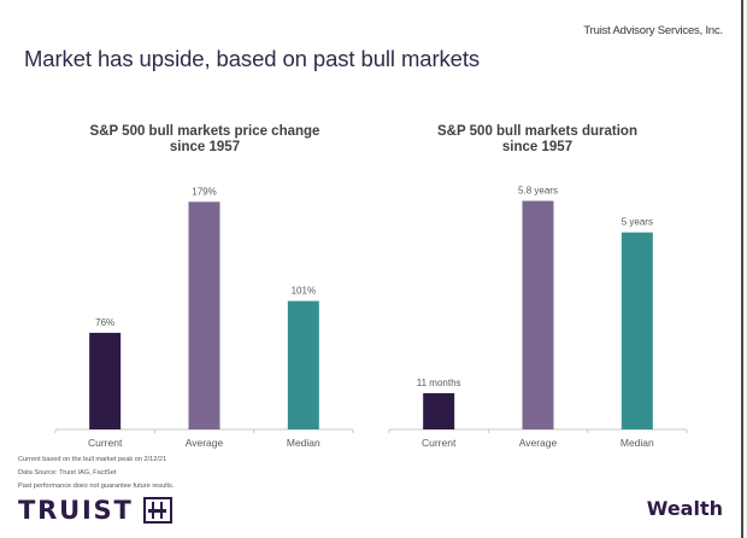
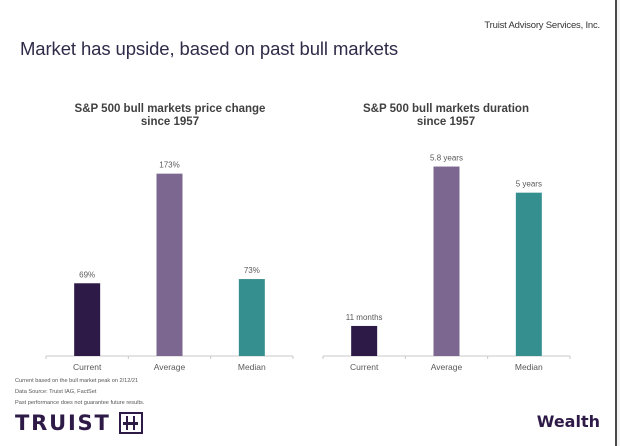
S&P 500 bull markets price change since 1957/Current: 76% -> 69%
S&P 500 bull markets price change since 1957/Average: 179% -> 173%
S&P 500 bull markets price change since 1957/Median: 101% -> 73%
